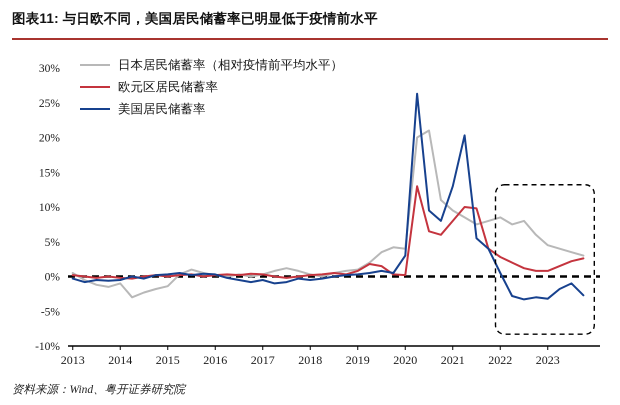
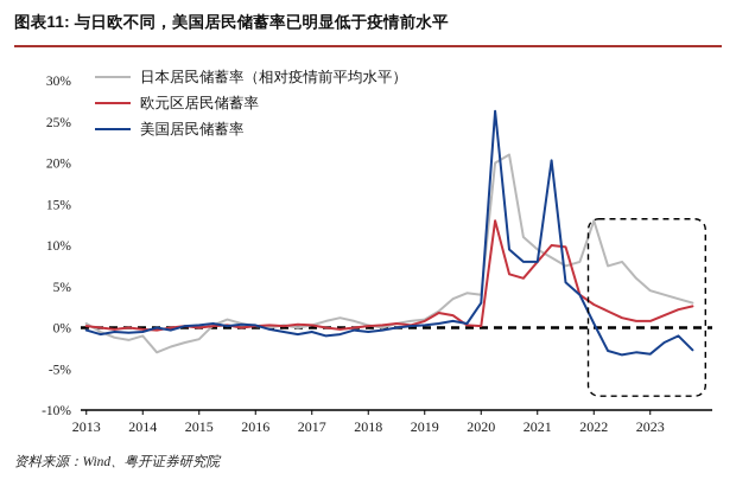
美国居民储蓄率/2021: 13% -> 8%
日本居民储蓄率（相对疫情前平均水平）/2022: 8% -> 13%
